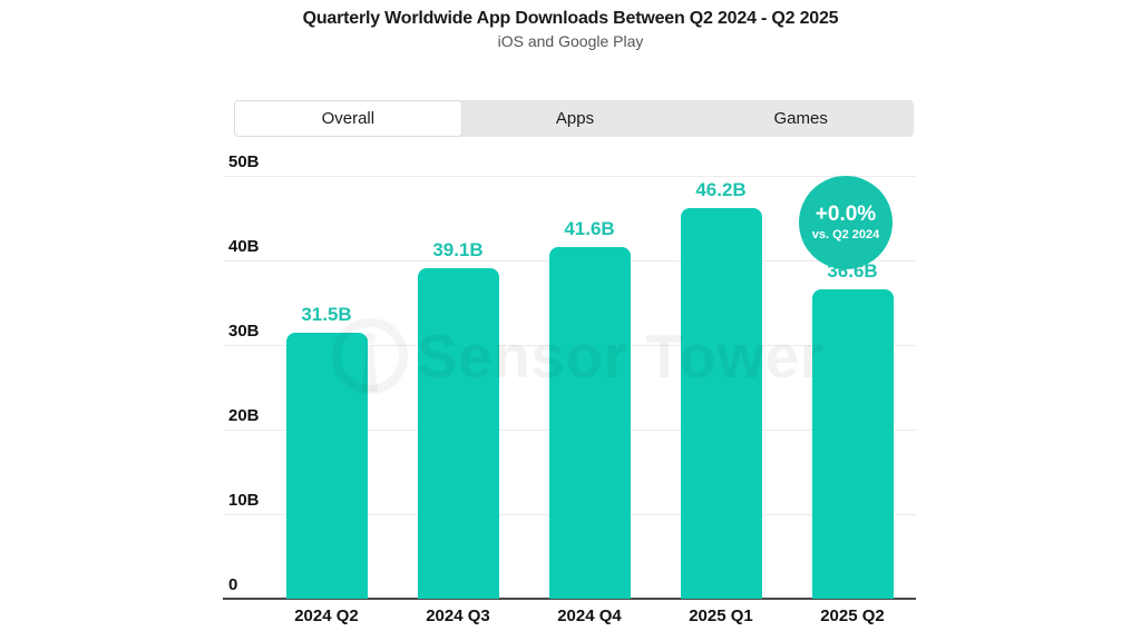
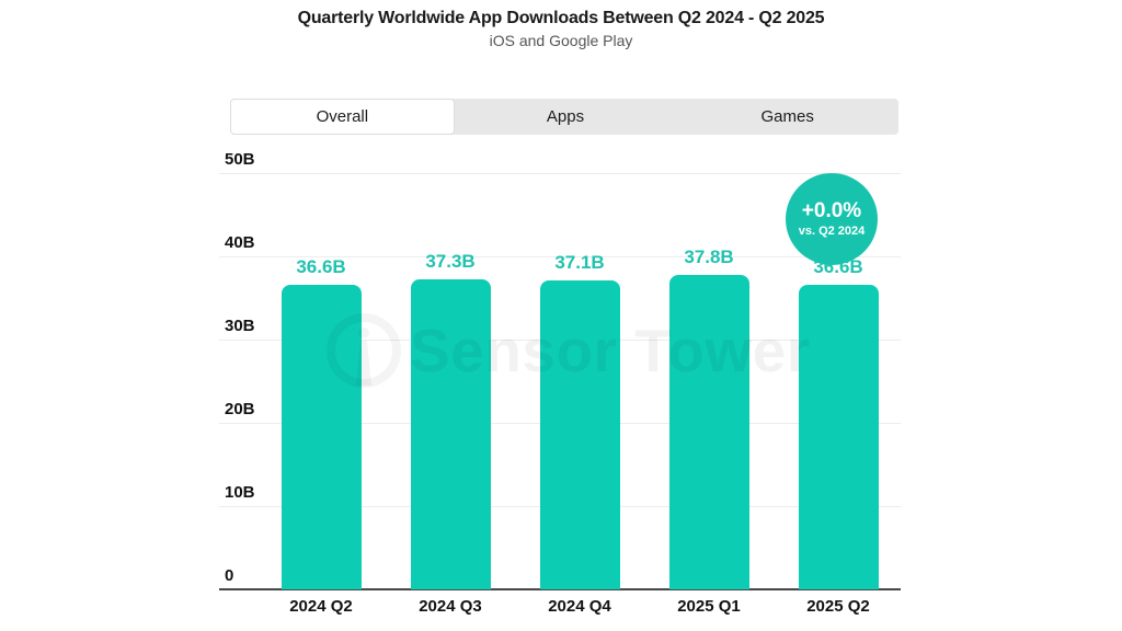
2024 Q2: 31.5B -> 36.6B
2024 Q3: 39.1B -> 37.3B
2024 Q4: 41.6B -> 37.1B
2025 Q1: 46.2B -> 37.8B
